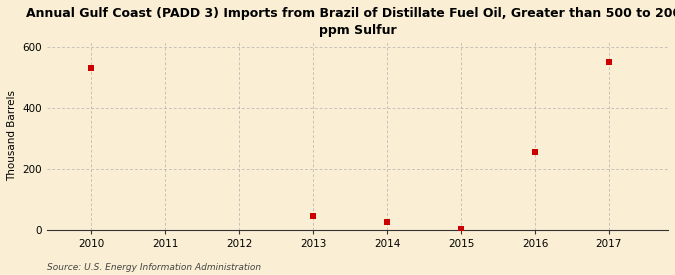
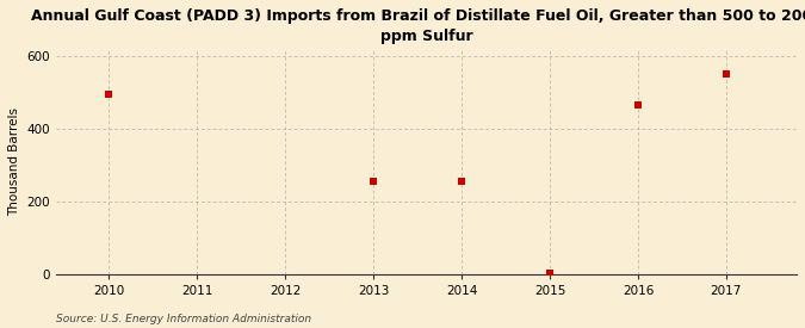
2010: 530 -> 495
2013: 45 -> 255
2014: 25 -> 255
2016: 255 -> 465
